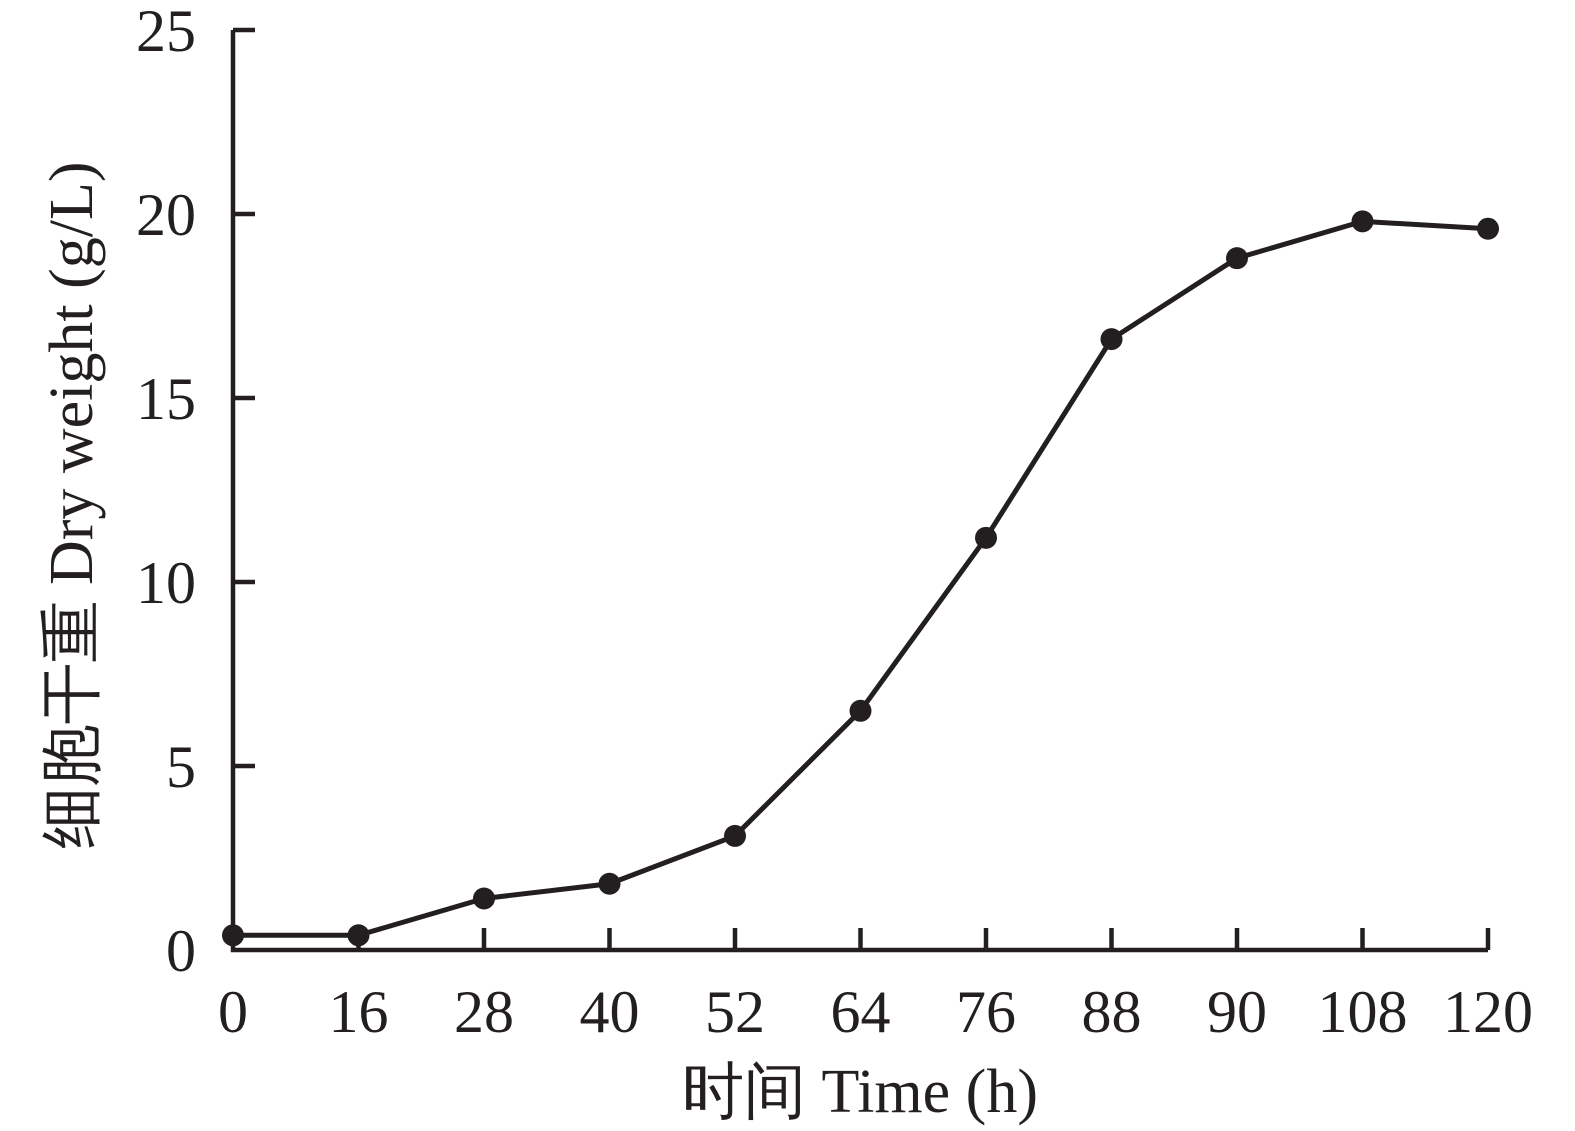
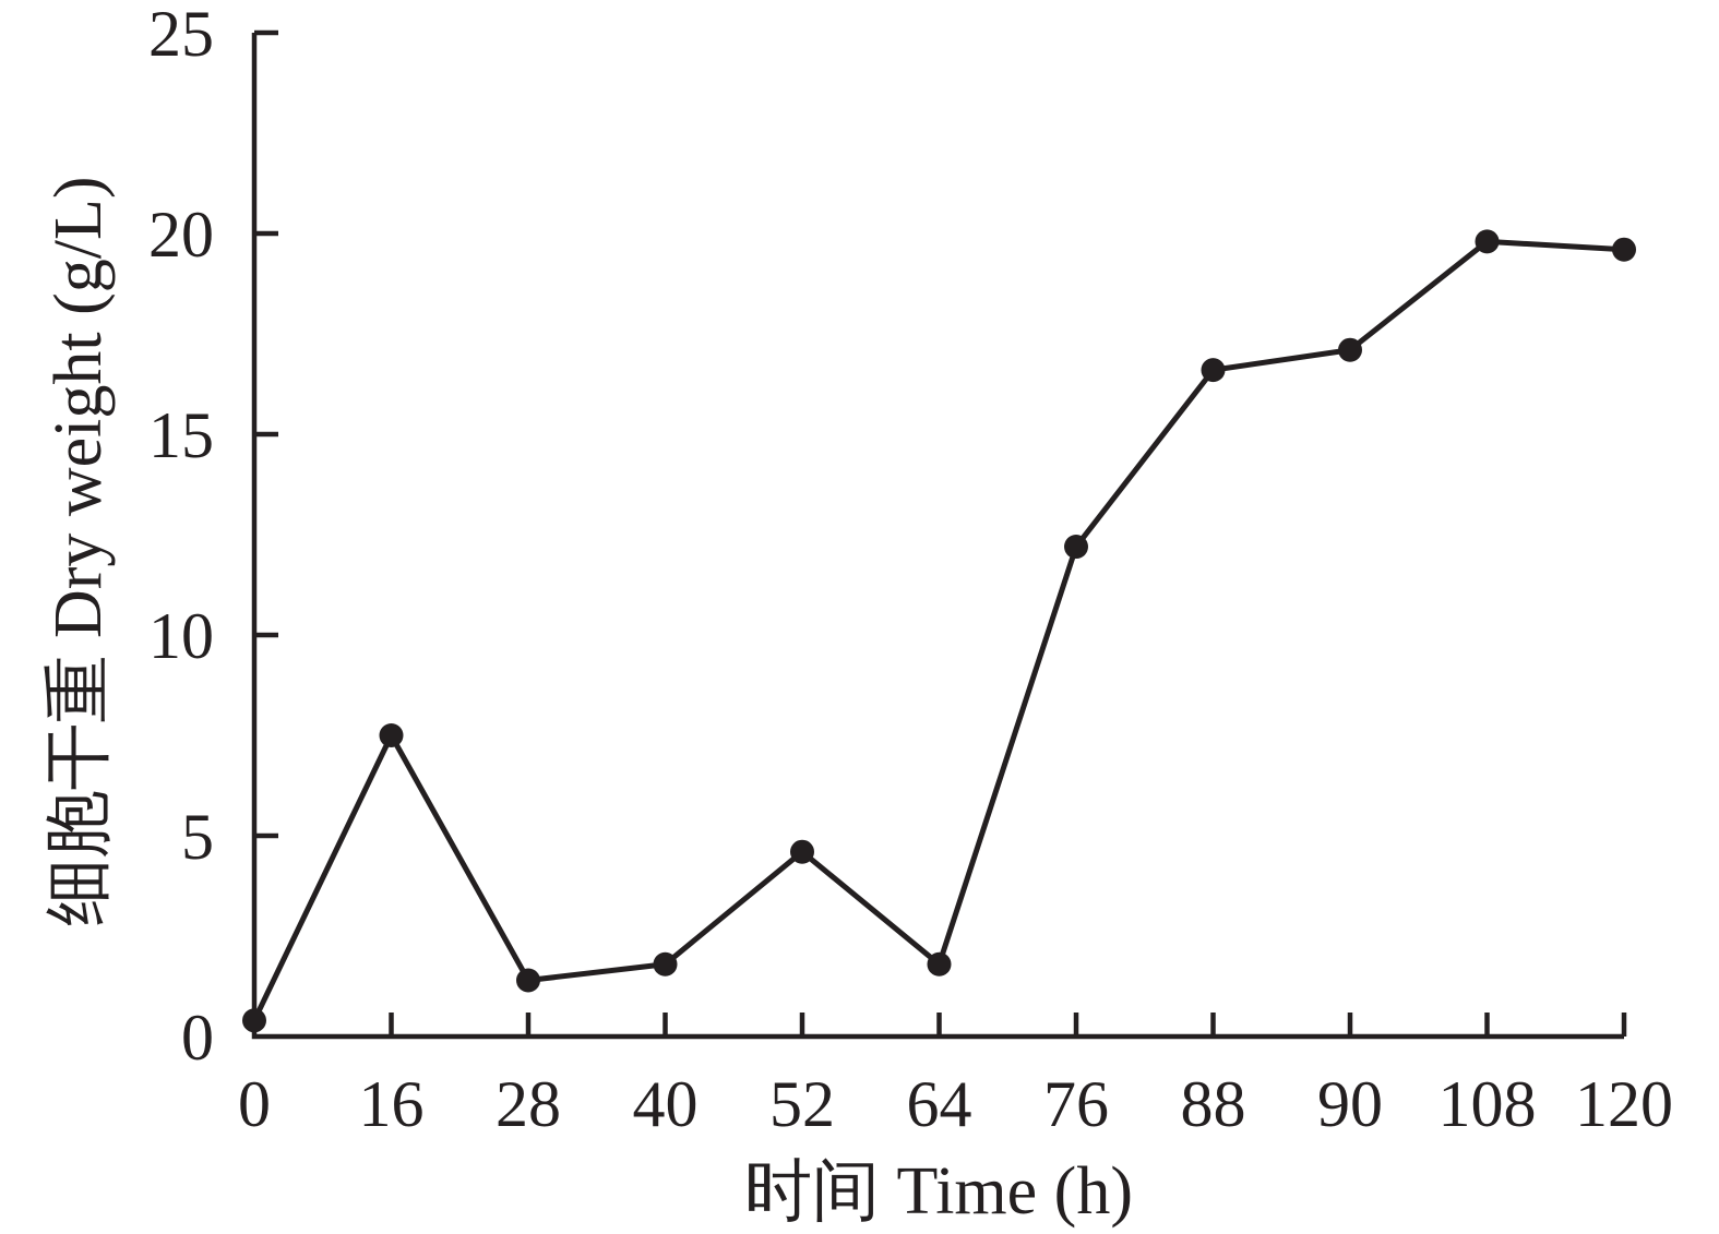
16: 0.4 -> 7.5
52: 3.1 -> 4.6
64: 6.5 -> 1.8
76: 11.2 -> 12.2
90: 18.8 -> 17.1
